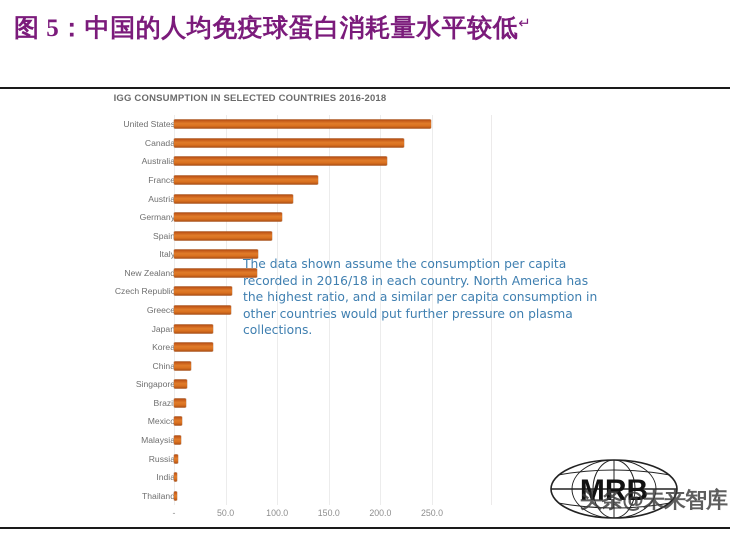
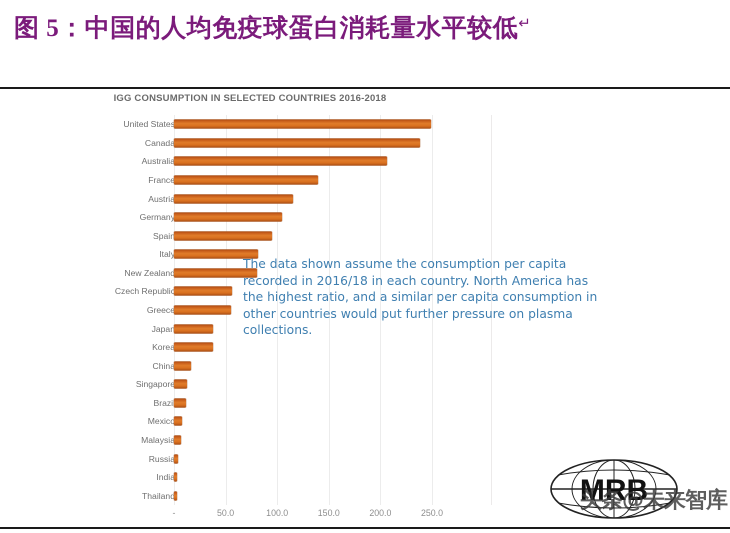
Canada: 223 -> 238
